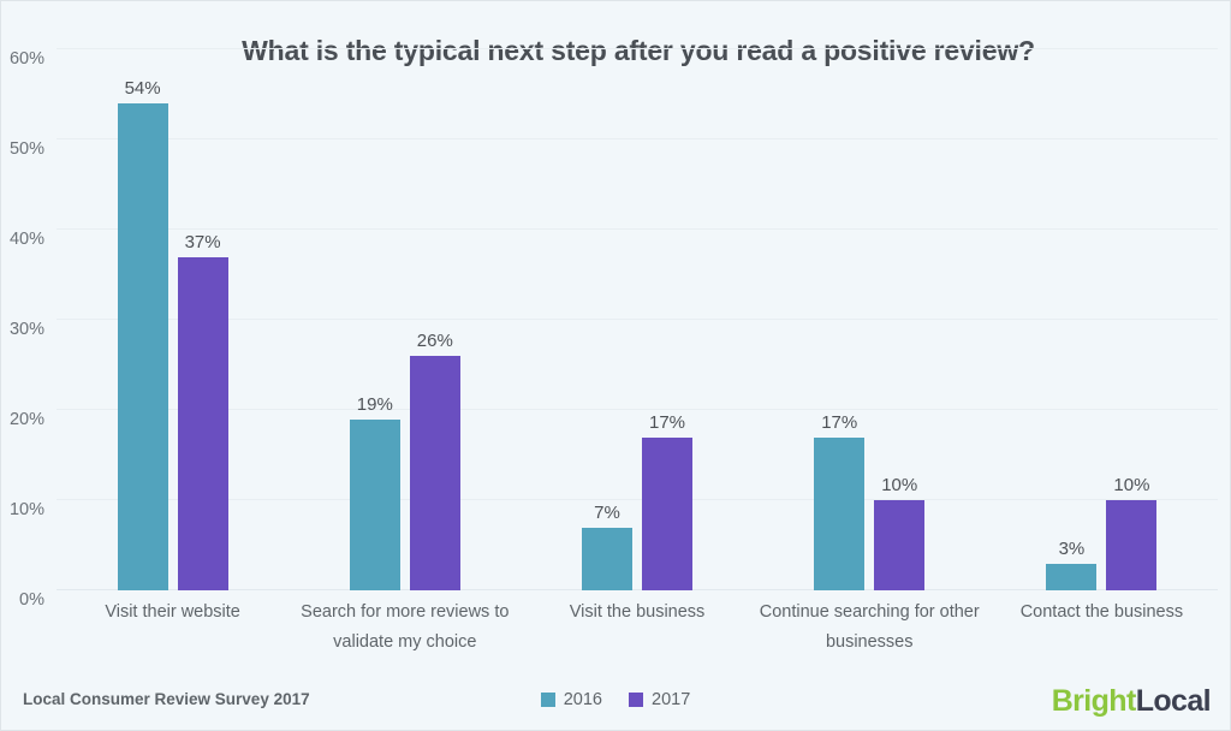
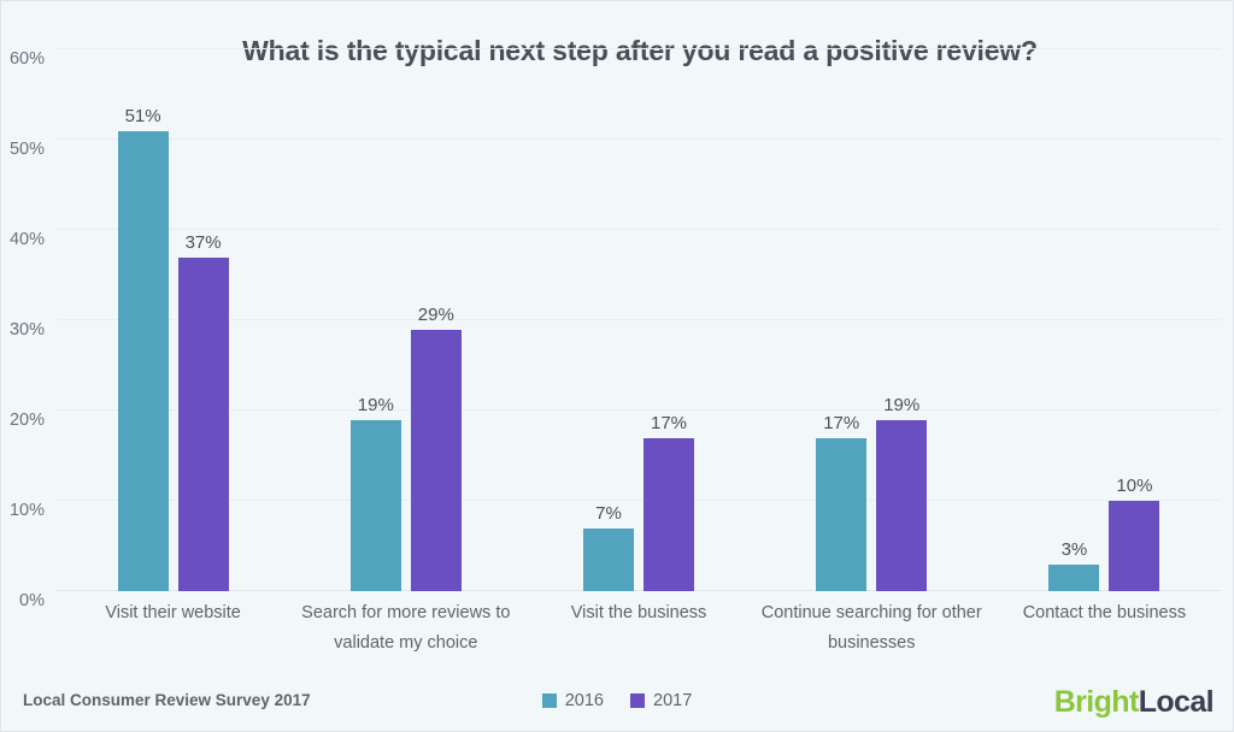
2016/Visit their website: 54% -> 51%
2017/Search for more reviews to validate my choice: 26% -> 29%
2017/Continue searching for other businesses: 10% -> 19%
